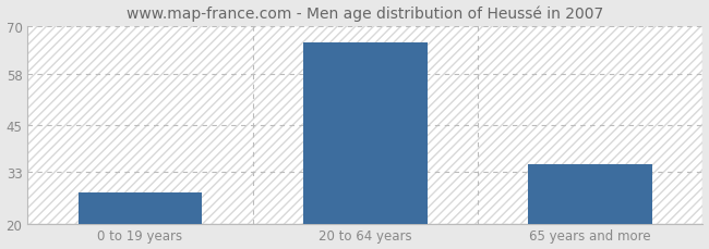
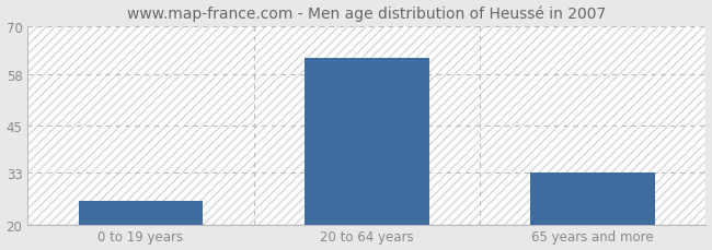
0 to 19 years: 28 -> 26
20 to 64 years: 66 -> 62
65 years and more: 35 -> 33
